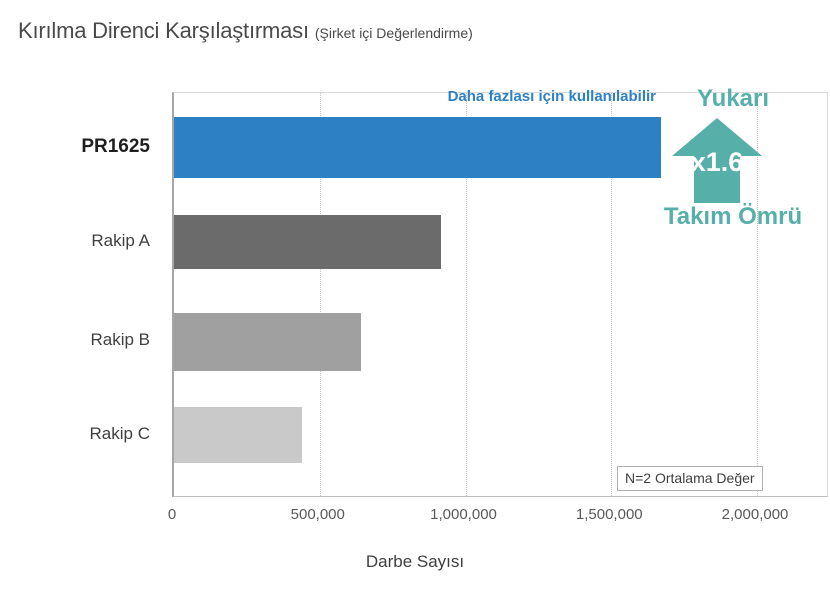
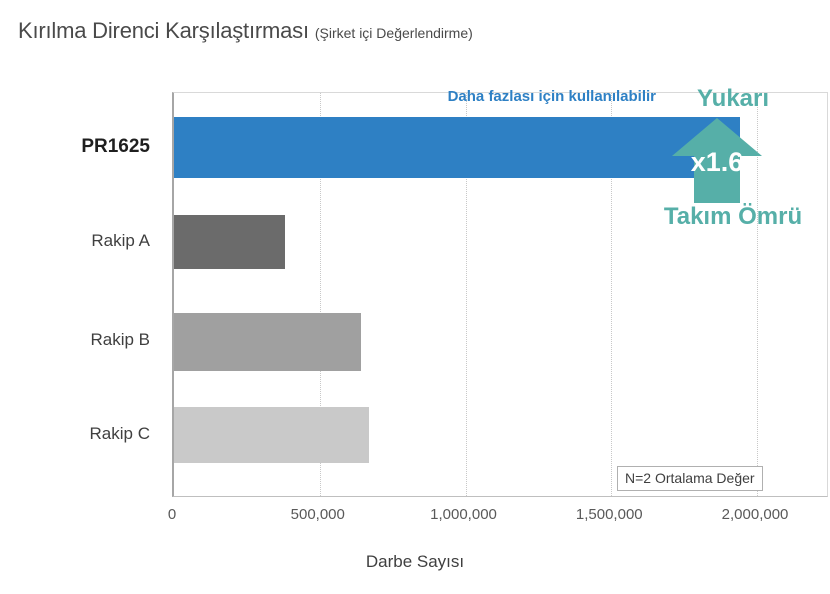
PR1625: 1670000 -> 1940000
Rakip A: 920000 -> 380000
Rakip C: 440000 -> 670000
